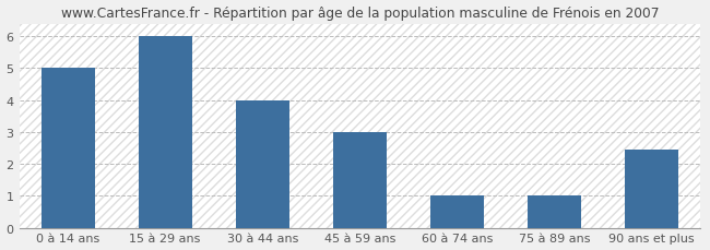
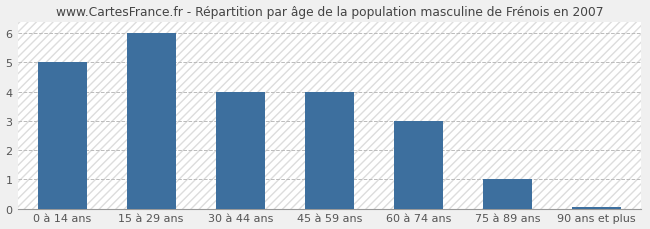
45 à 59 ans: 3.00 -> 4.00
60 à 74 ans: 1.00 -> 3.00
90 ans et plus: 2.45 -> 0.07
